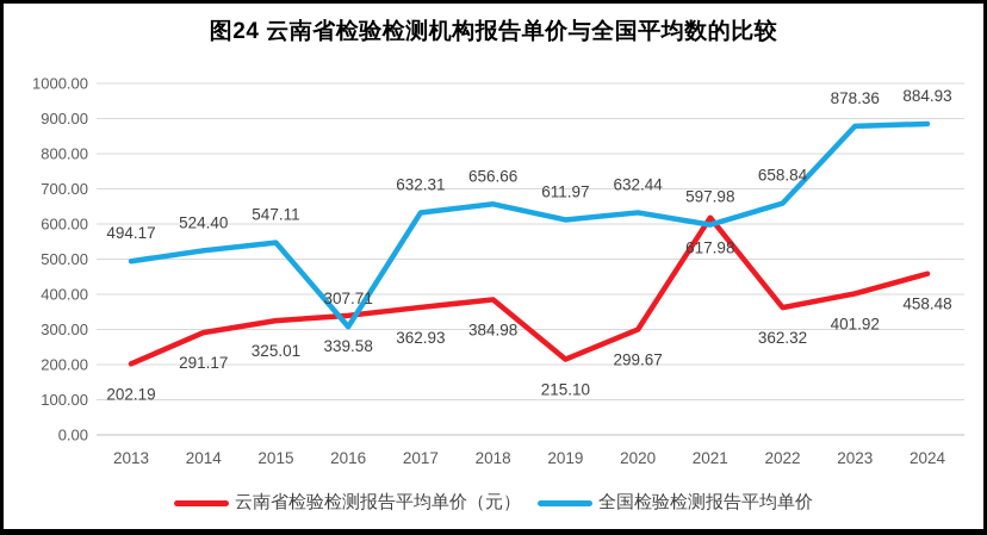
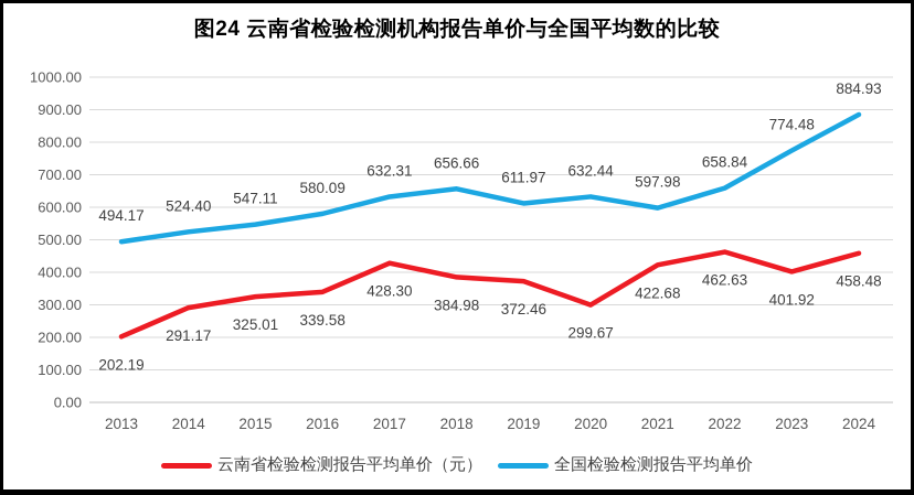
全国检验检测报告平均单价/2016: 307.71 -> 580.09
云南省检验检测报告平均单价（元）/2017: 362.93 -> 428.30
云南省检验检测报告平均单价（元）/2019: 215.10 -> 372.46
云南省检验检测报告平均单价（元）/2021: 617.98 -> 422.68
云南省检验检测报告平均单价（元）/2022: 362.32 -> 462.63
全国检验检测报告平均单价/2023: 878.36 -> 774.48
